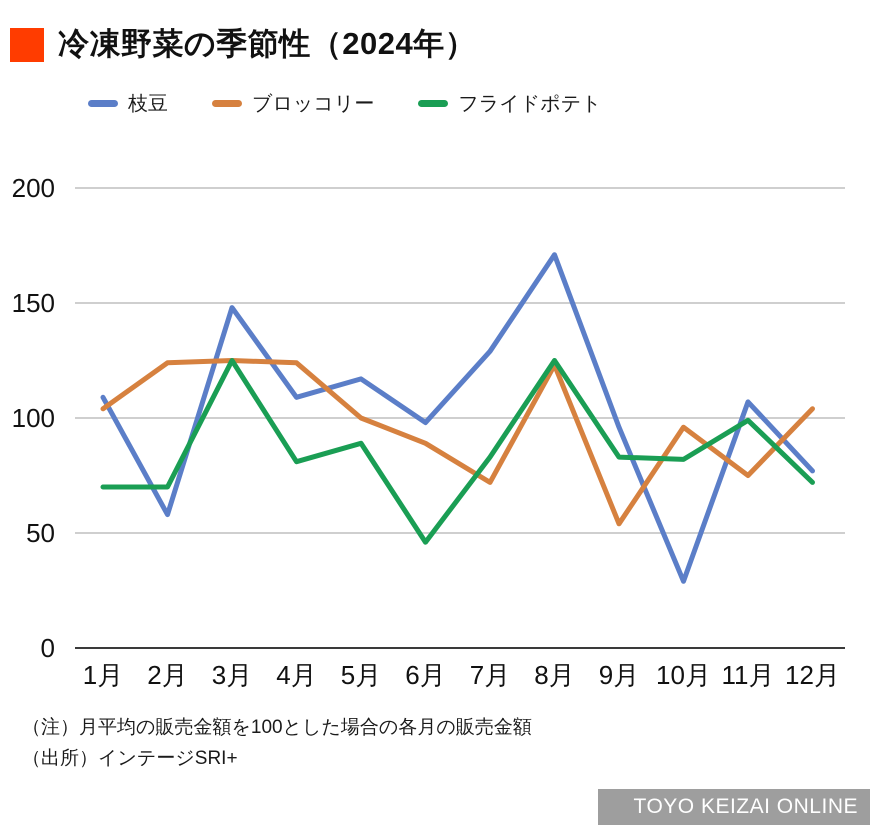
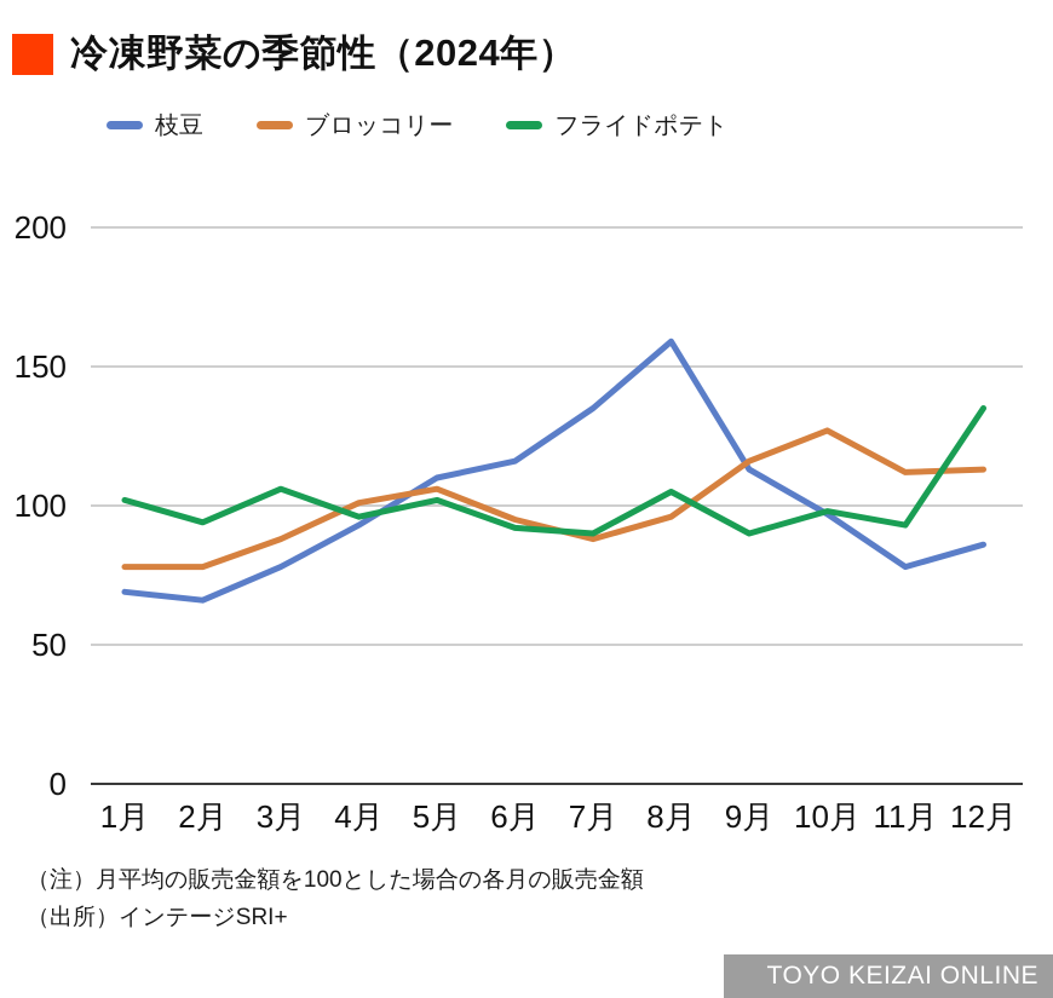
枝豆/1月: 109 -> 69
ブロッコリー/1月: 104 -> 78
フライドポテト/1月: 70 -> 102
枝豆/2月: 58 -> 66
ブロッコリー/2月: 124 -> 78
フライドポテト/2月: 70 -> 94
枝豆/3月: 148 -> 78
ブロッコリー/3月: 125 -> 88
フライドポテト/3月: 125 -> 106
枝豆/4月: 109 -> 93
ブロッコリー/4月: 124 -> 101
フライドポテト/4月: 81 -> 96
枝豆/5月: 117 -> 110
ブロッコリー/5月: 100 -> 106
フライドポテト/5月: 89 -> 102
枝豆/6月: 98 -> 116
ブロッコリー/6月: 89 -> 95
フライドポテト/6月: 46 -> 92
枝豆/7月: 129 -> 135
ブロッコリー/7月: 72 -> 88
フライドポテト/7月: 83 -> 90
枝豆/8月: 171 -> 159
ブロッコリー/8月: 123 -> 96
フライドポテト/8月: 125 -> 105
枝豆/9月: 96 -> 113
ブロッコリー/9月: 54 -> 116
フライドポテト/9月: 83 -> 90
枝豆/10月: 29 -> 97
ブロッコリー/10月: 96 -> 127
フライドポテト/10月: 82 -> 98
枝豆/11月: 107 -> 78
ブロッコリー/11月: 75 -> 112
フライドポテト/11月: 99 -> 93
枝豆/12月: 77 -> 86
ブロッコリー/12月: 104 -> 113
フライドポテト/12月: 72 -> 135
